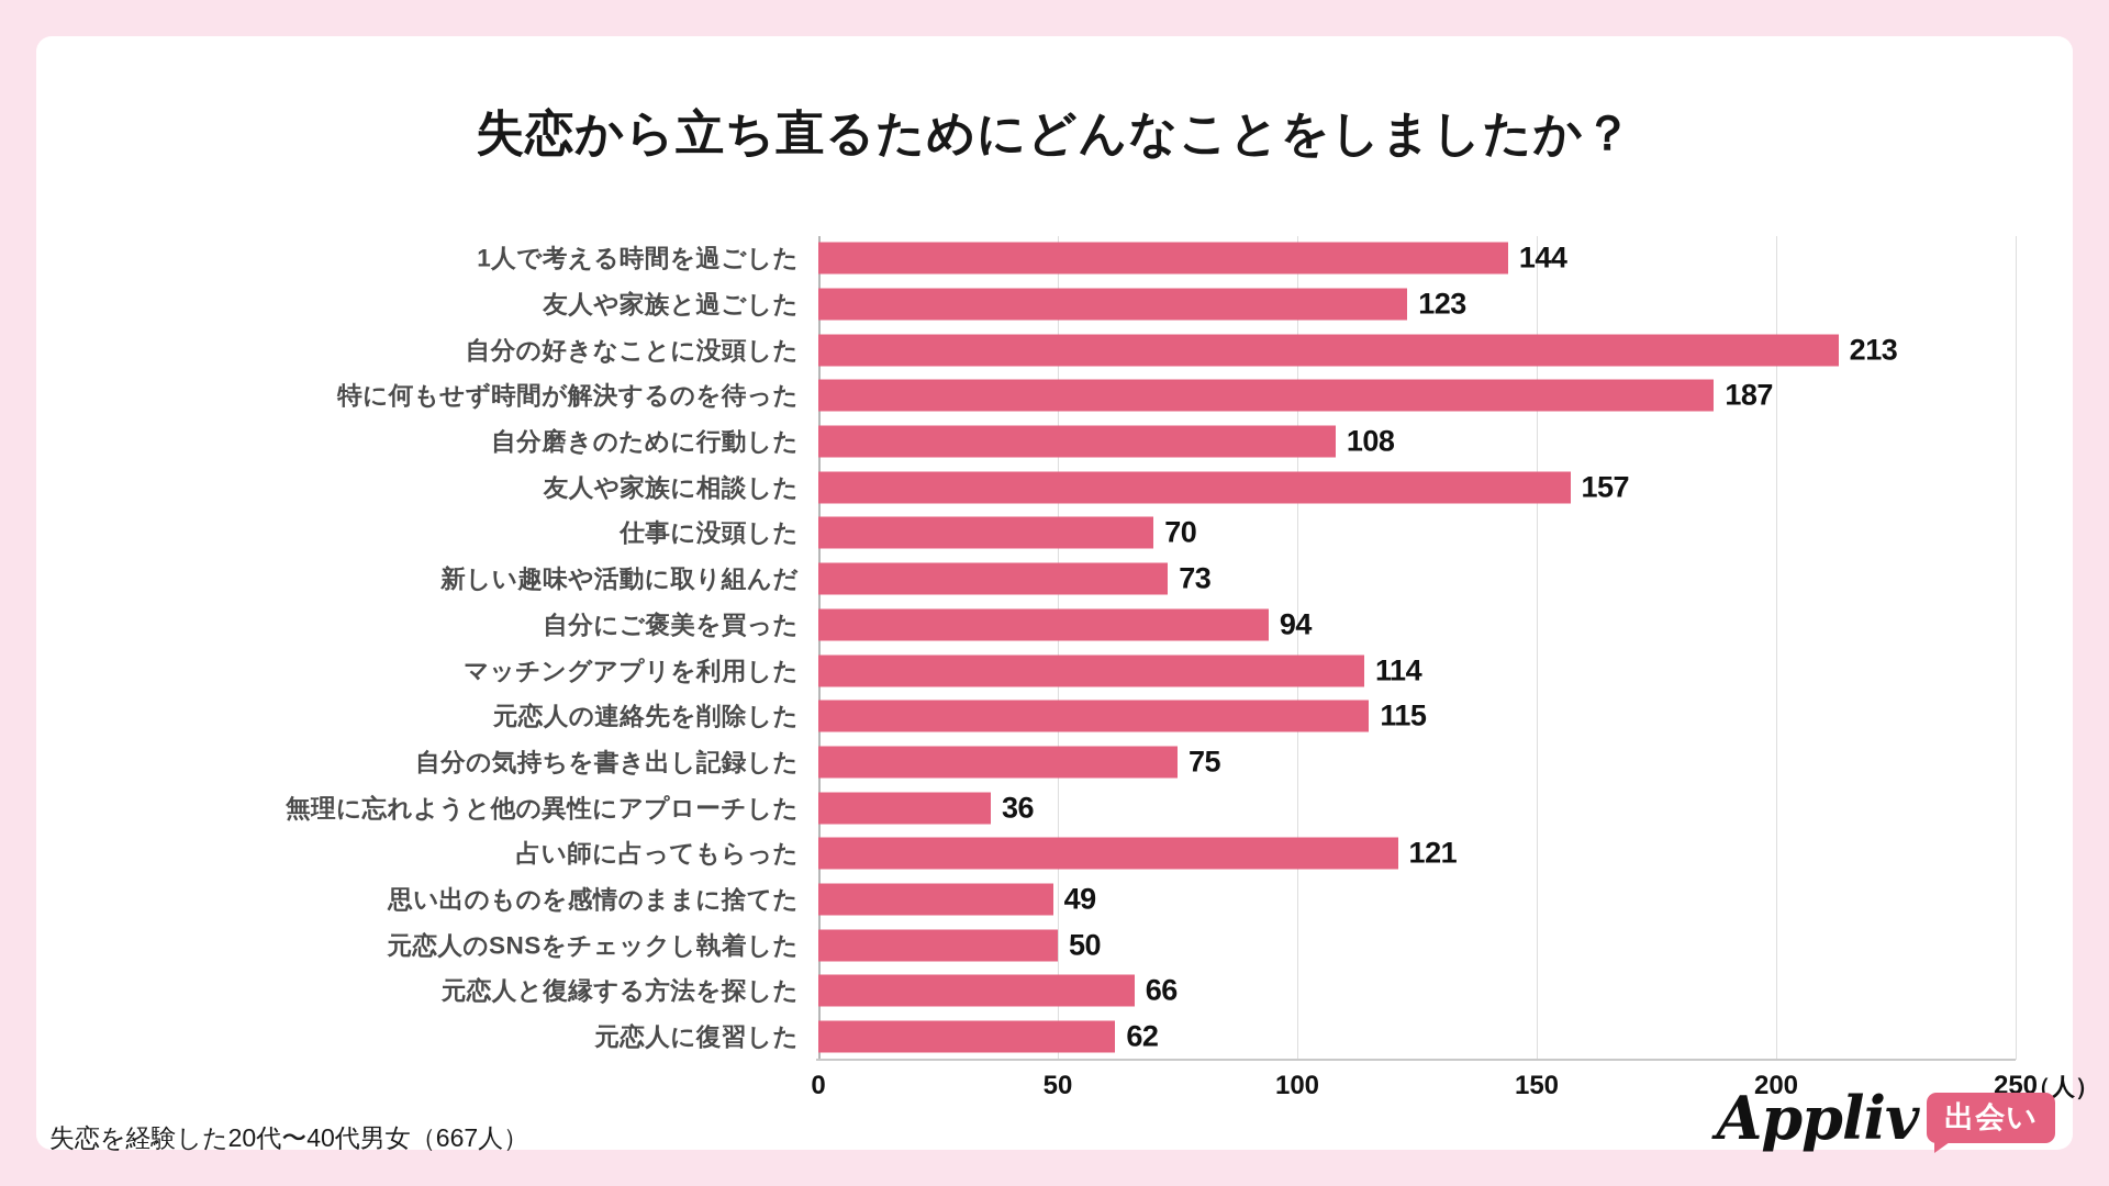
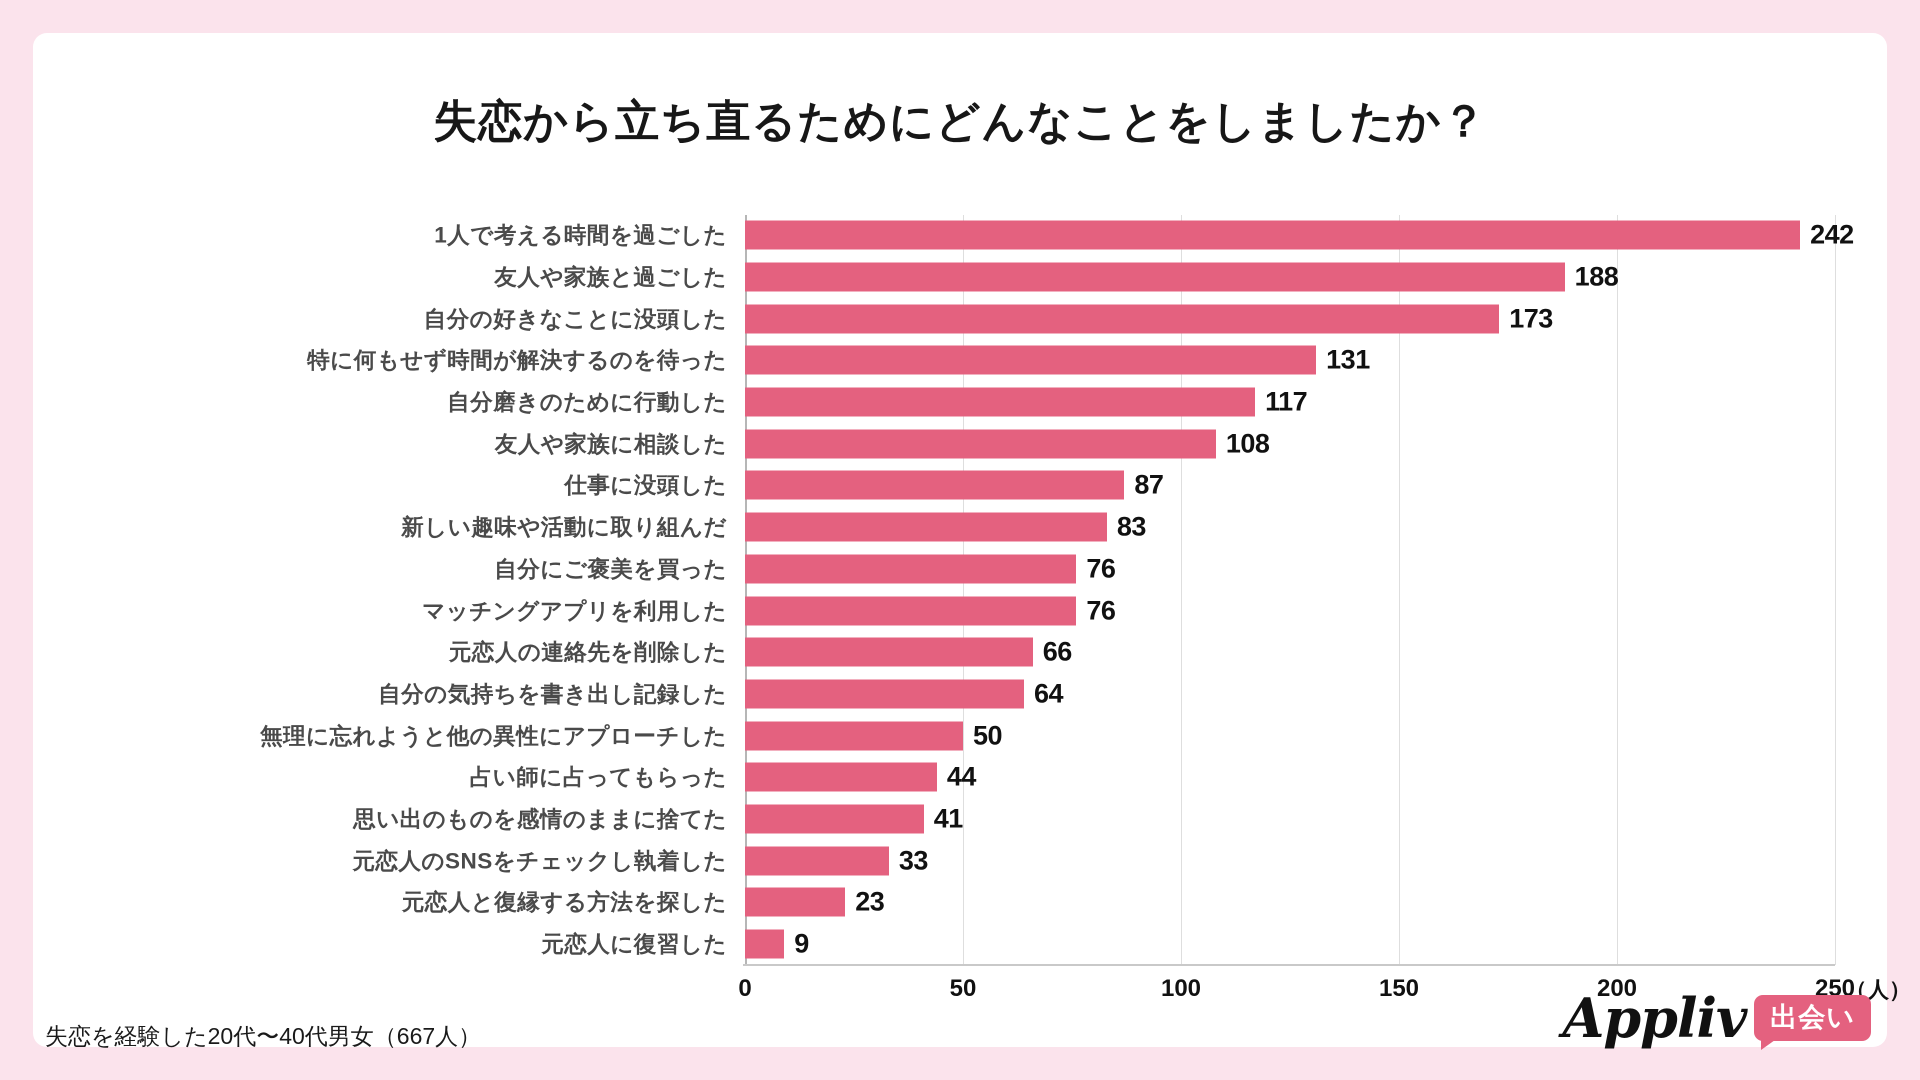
1人で考える時間を過ごした: 144 -> 242
友人や家族と過ごした: 123 -> 188
自分の好きなことに没頭した: 213 -> 173
特に何もせず時間が解決するのを待った: 187 -> 131
自分磨きのために行動した: 108 -> 117
友人や家族に相談した: 157 -> 108
仕事に没頭した: 70 -> 87
新しい趣味や活動に取り組んだ: 73 -> 83
自分にご褒美を買った: 94 -> 76
マッチングアプリを利用した: 114 -> 76
元恋人の連絡先を削除した: 115 -> 66
自分の気持ちを書き出し記録した: 75 -> 64
無理に忘れようと他の異性にアプローチした: 36 -> 50
占い師に占ってもらった: 121 -> 44
思い出のものを感情のままに捨てた: 49 -> 41
元恋人のSNSをチェックし執着した: 50 -> 33
元恋人と復縁する方法を探した: 66 -> 23
元恋人に復習した: 62 -> 9
